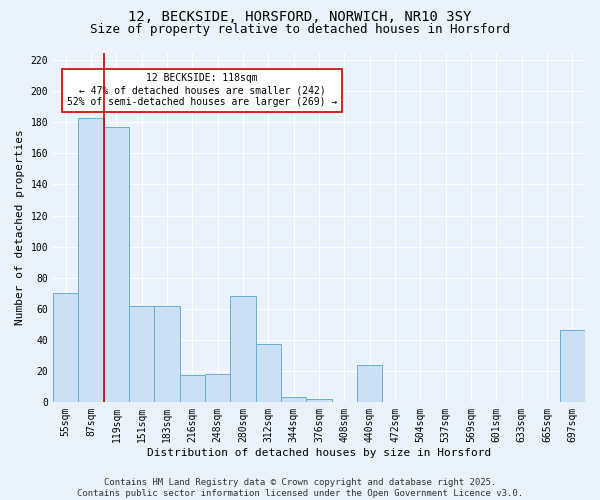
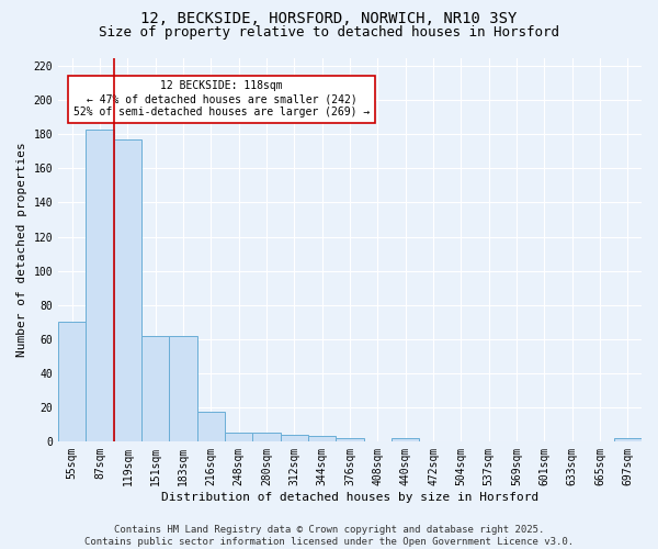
248sqm: 18 -> 5
280sqm: 68 -> 5
312sqm: 37 -> 4
440sqm: 24 -> 2
697sqm: 46 -> 2
